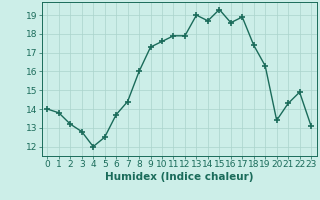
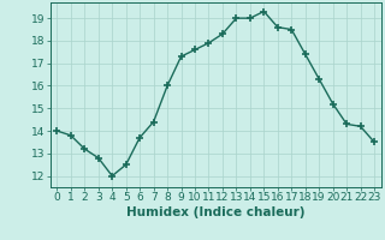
12: 17.9 -> 18.3
14: 18.7 -> 19.0
17: 18.9 -> 18.5
20: 13.4 -> 15.2
22: 14.9 -> 14.2
23: 13.1 -> 13.5
